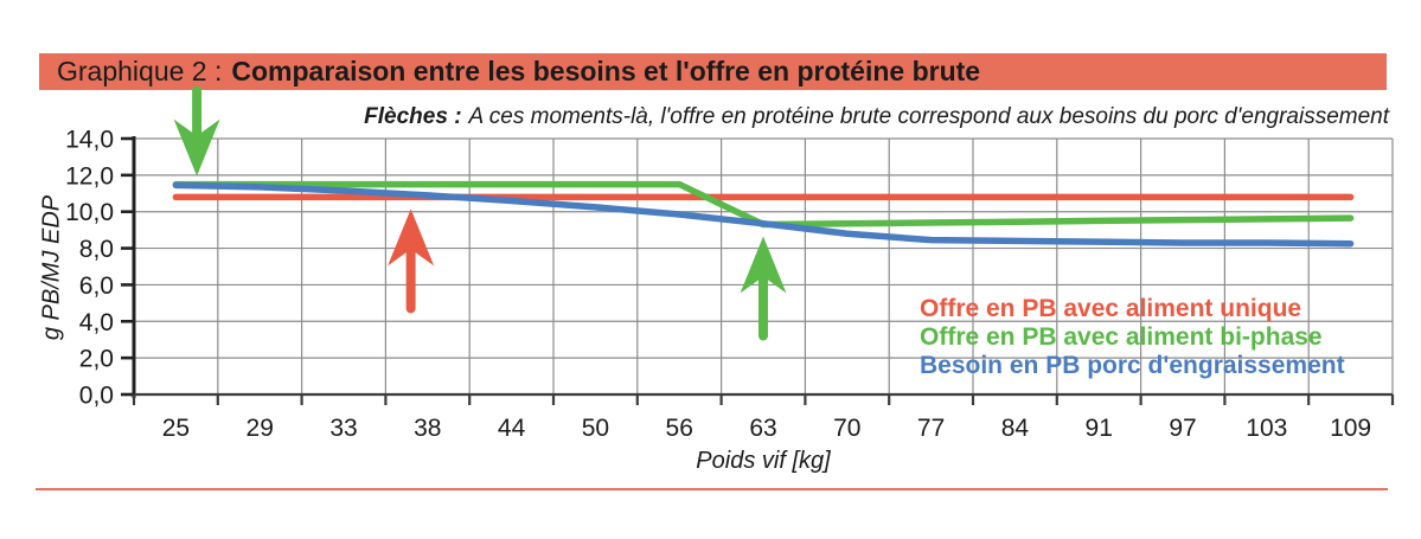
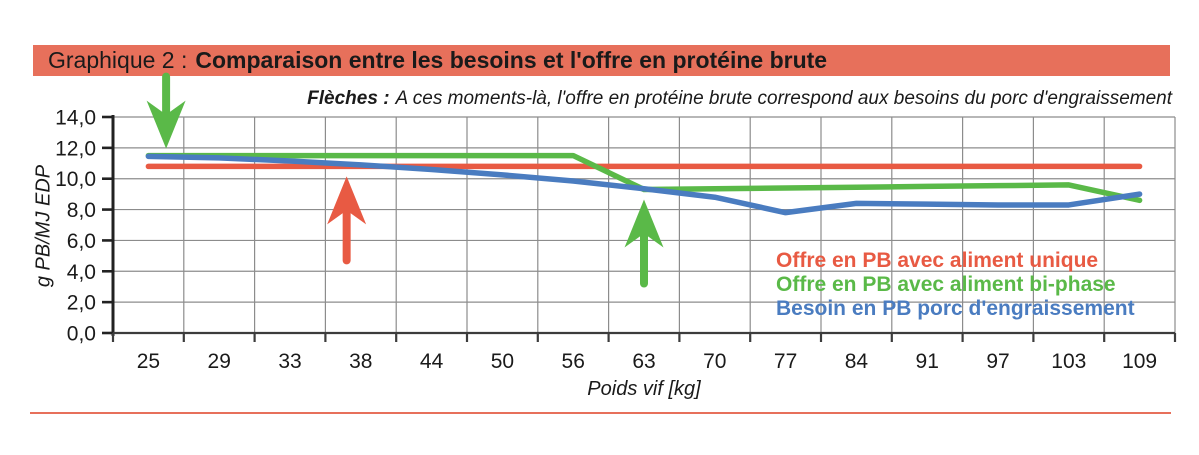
Besoin en PB porc d'engraissement/77: 8,4 -> 7,8
Offre en PB avec aliment bi-phase/109: 9,7 -> 8,6
Besoin en PB porc d'engraissement/109: 8,2 -> 9,0
